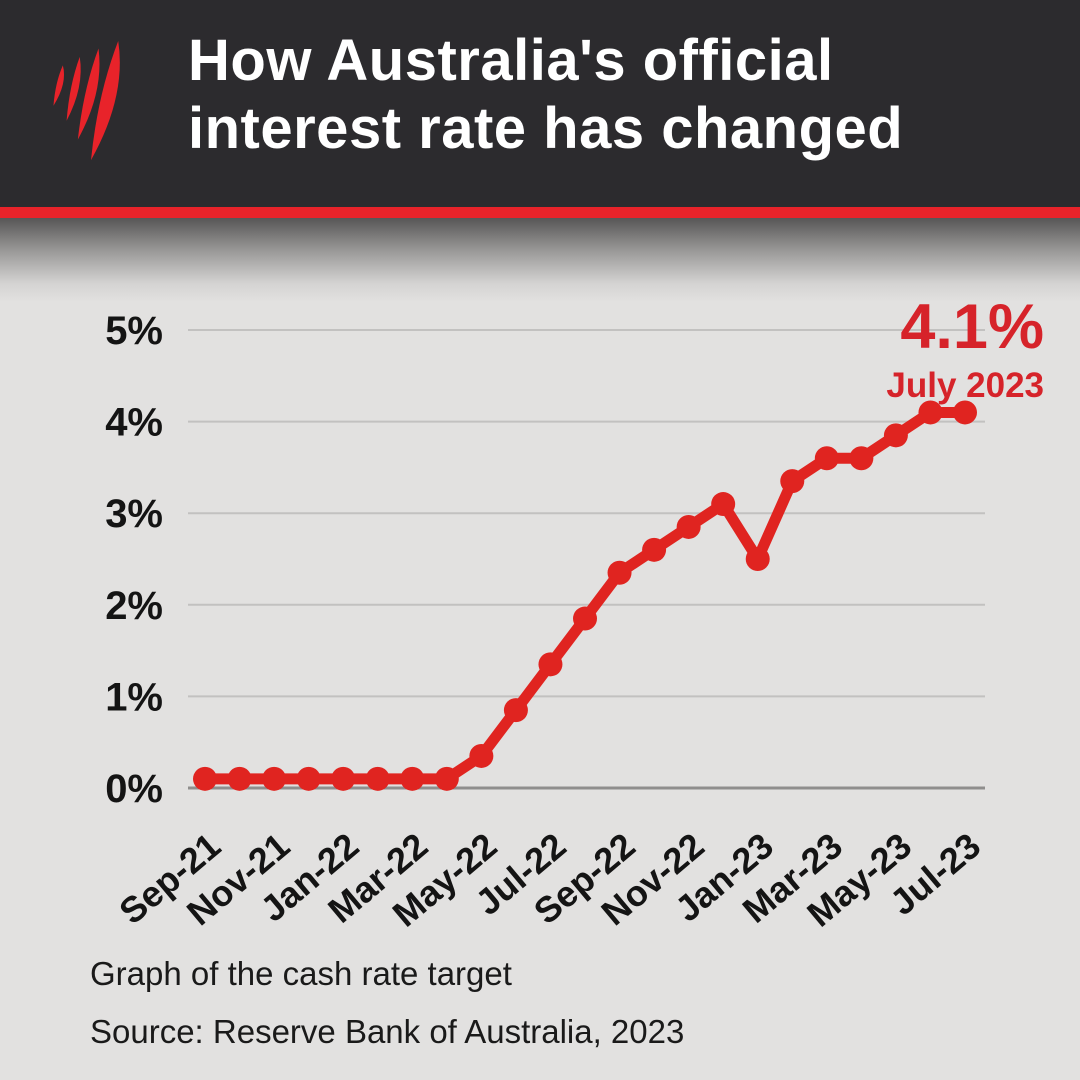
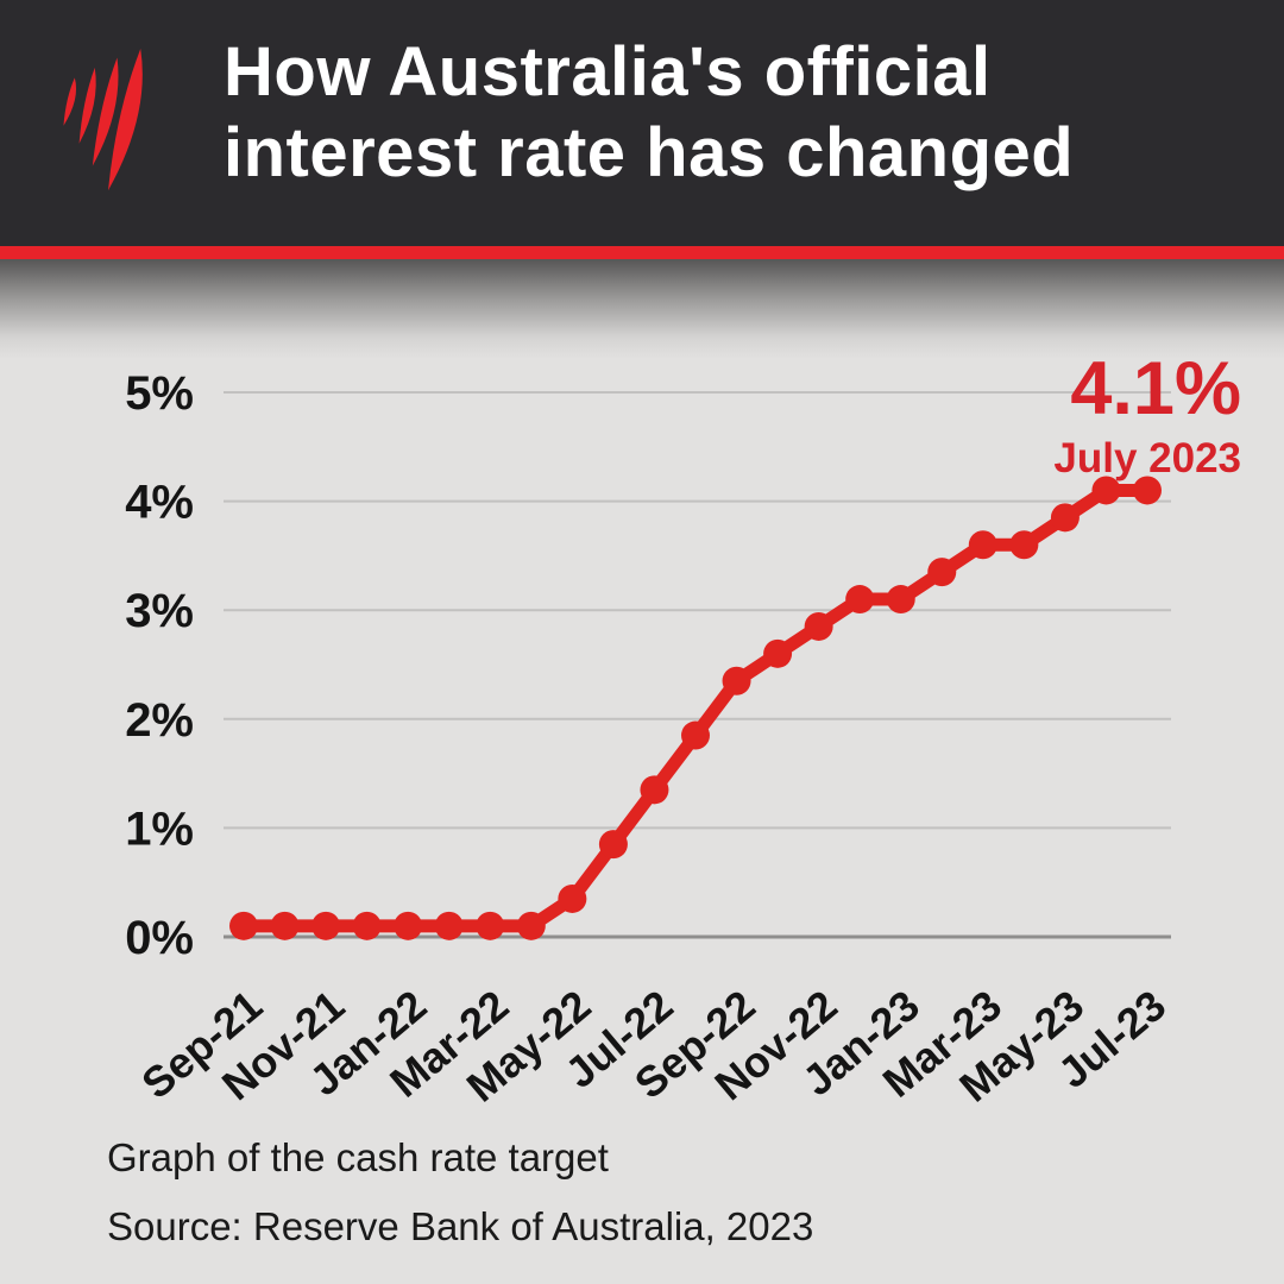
Jan-23: 2.5% -> 3.1%
